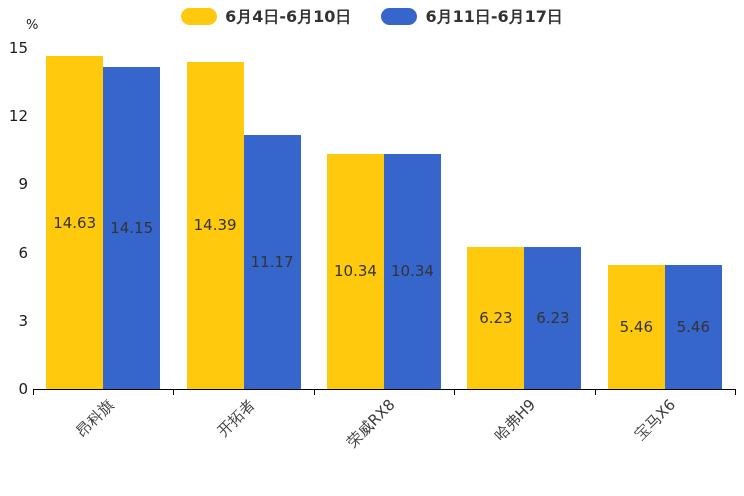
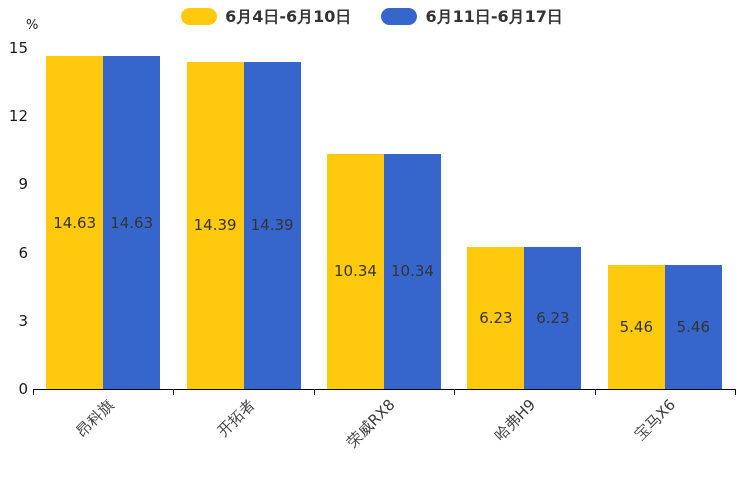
6月11日-6月17日/昂科旗: 14.15 -> 14.63
6月11日-6月17日/开拓者: 11.17 -> 14.39
